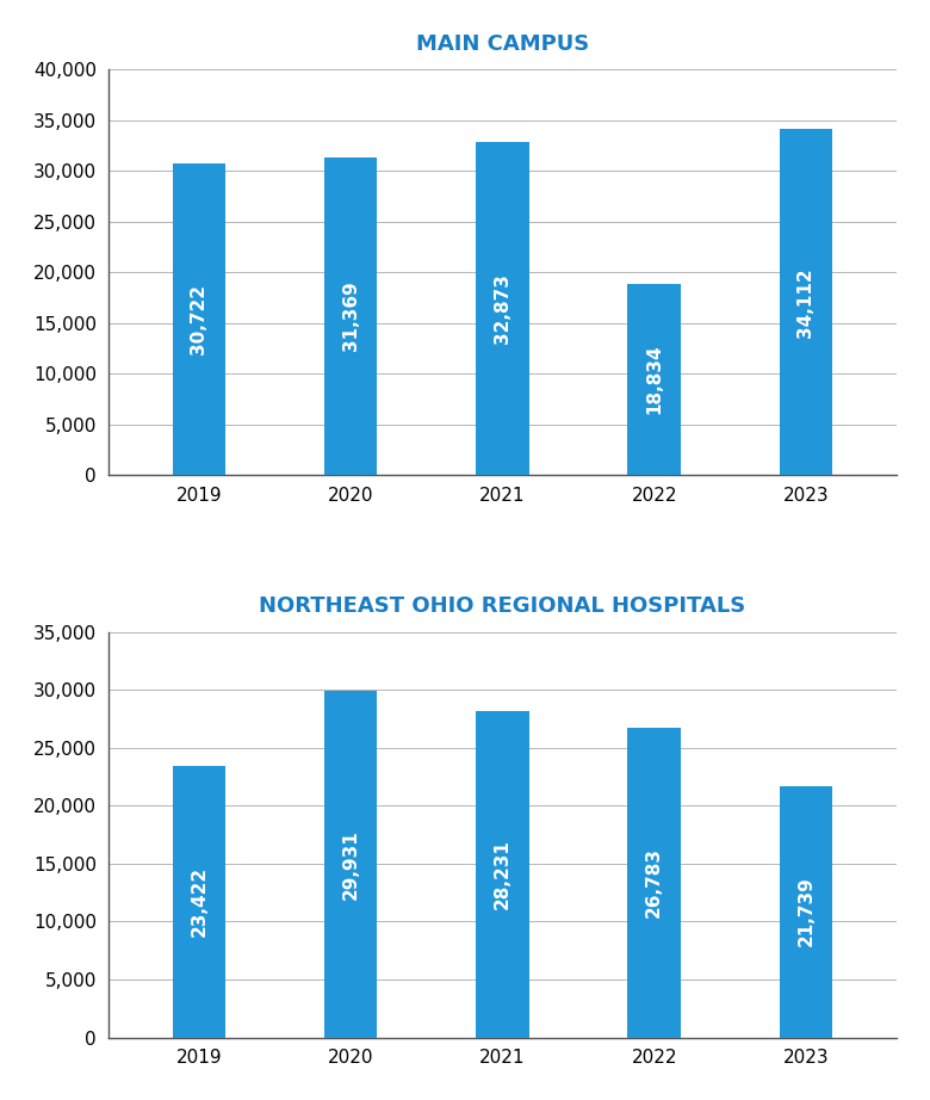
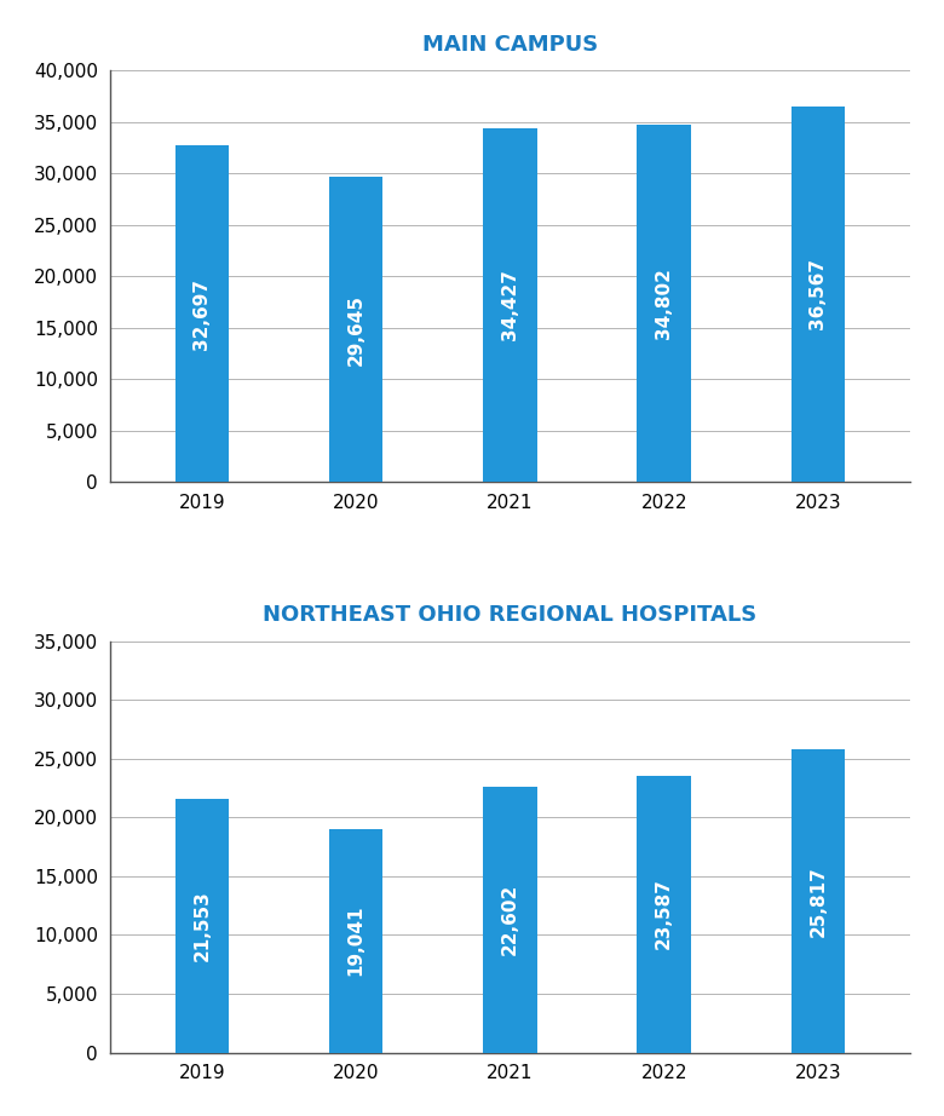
MAIN CAMPUS/2019: 30,722 -> 32,697
MAIN CAMPUS/2020: 31,369 -> 29,645
MAIN CAMPUS/2021: 32,873 -> 34,427
MAIN CAMPUS/2022: 18,834 -> 34,802
MAIN CAMPUS/2023: 34,112 -> 36,567
NORTHEAST OHIO REGIONAL HOSPITALS/2019: 23,422 -> 21,553
NORTHEAST OHIO REGIONAL HOSPITALS/2020: 29,931 -> 19,041
NORTHEAST OHIO REGIONAL HOSPITALS/2021: 28,231 -> 22,602
NORTHEAST OHIO REGIONAL HOSPITALS/2022: 26,783 -> 23,587
NORTHEAST OHIO REGIONAL HOSPITALS/2023: 21,739 -> 25,817
